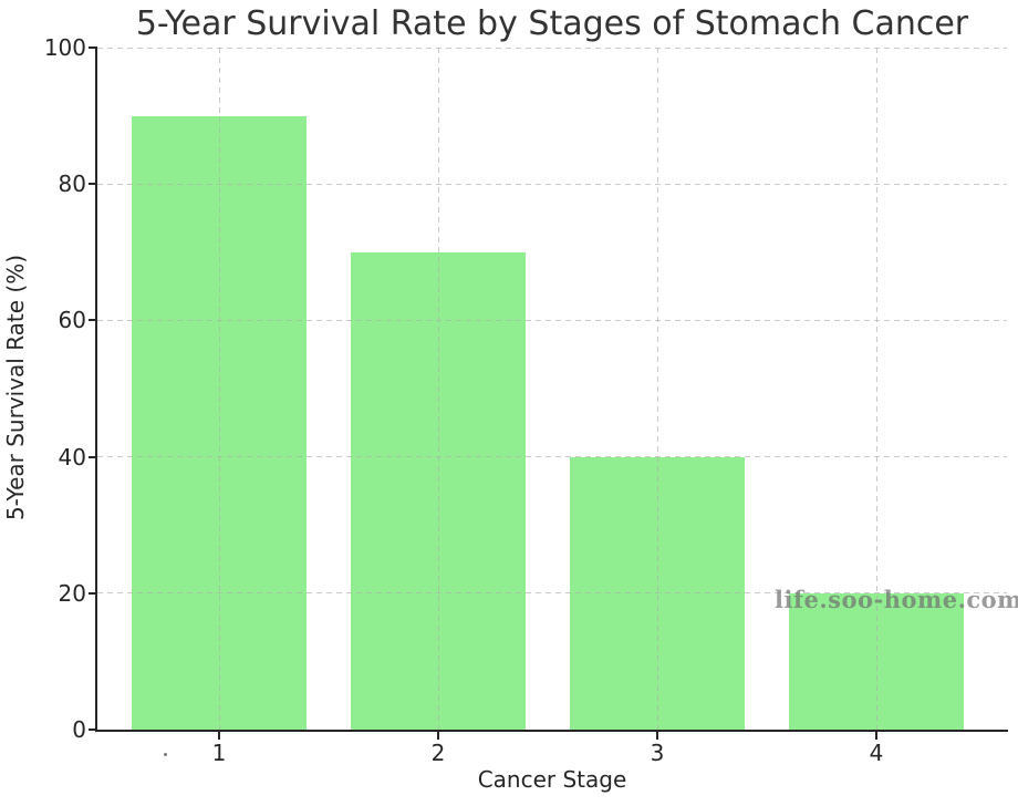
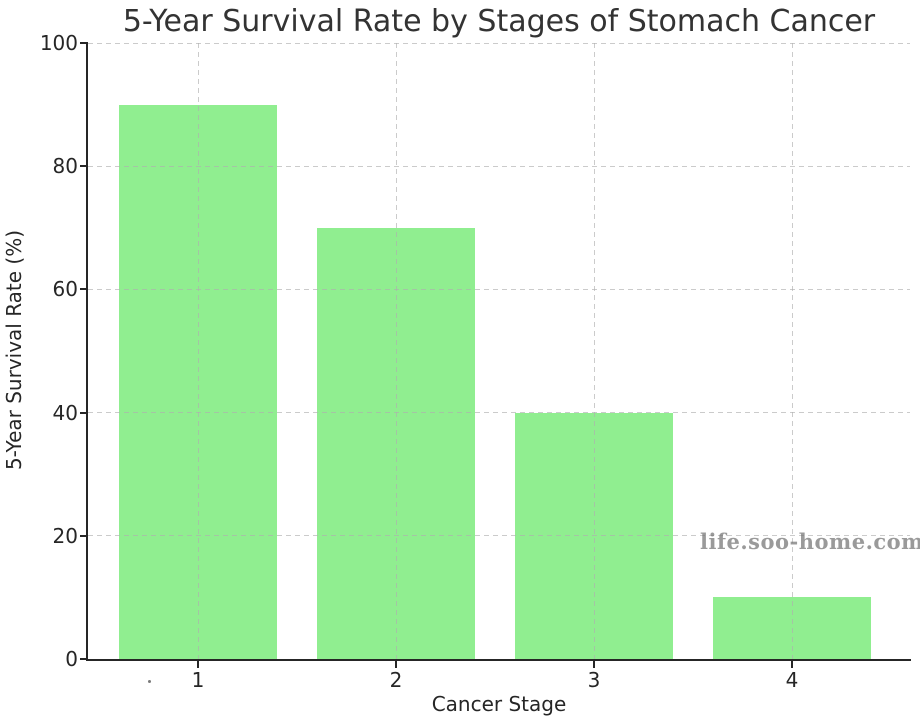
4: 20 -> 10
